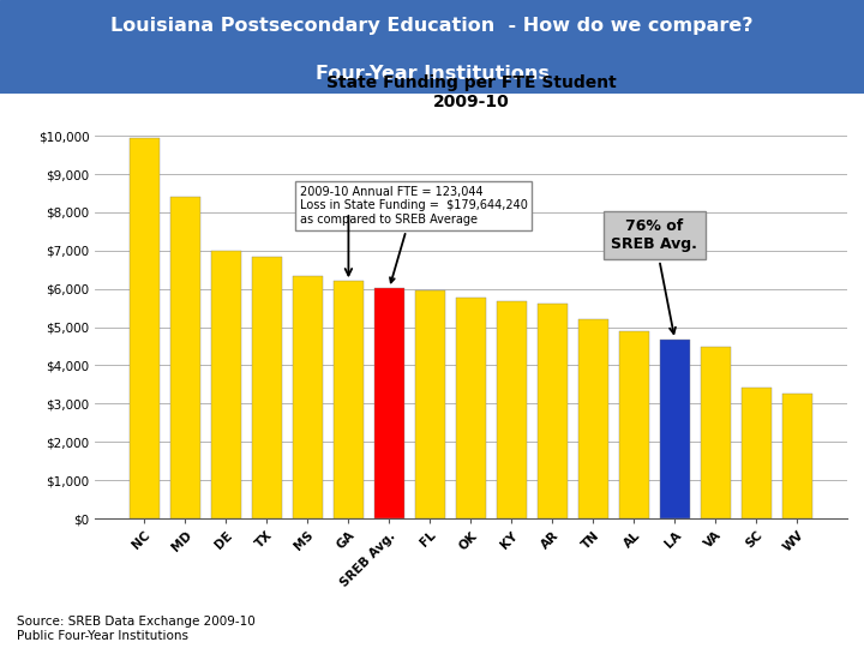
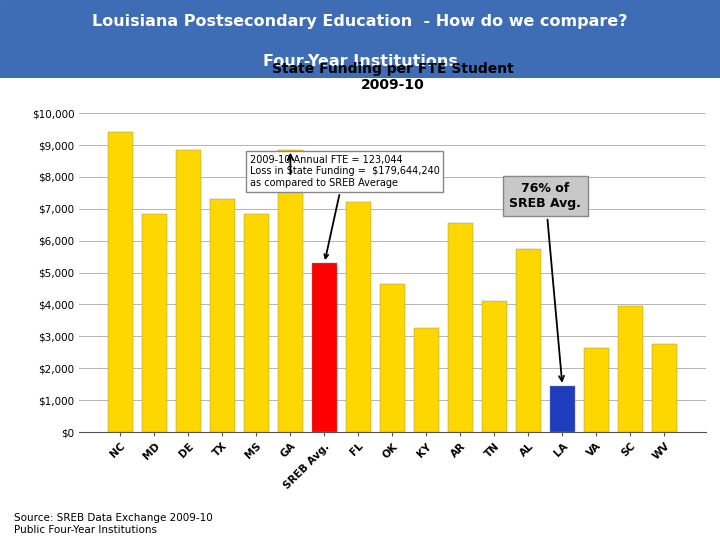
NC: $9,950 -> $9,400
MD: $8,400 -> $6,850
DE: $7,000 -> $8,850
TX: $6,850 -> $7,300
MS: $6,350 -> $6,850
GA: $6,200 -> $8,850
SREB Avg.: $6,020 -> $5,300
FL: $5,950 -> $7,200
OK: $5,780 -> $4,650
KY: $5,680 -> $3,250
AR: $5,620 -> $6,550
TN: $5,220 -> $4,100
AL: $4,880 -> $5,750
LA: $4,680 -> $1,450
VA: $4,480 -> $2,650
SC: $3,420 -> $3,950
WV: $3,250 -> $2,750
